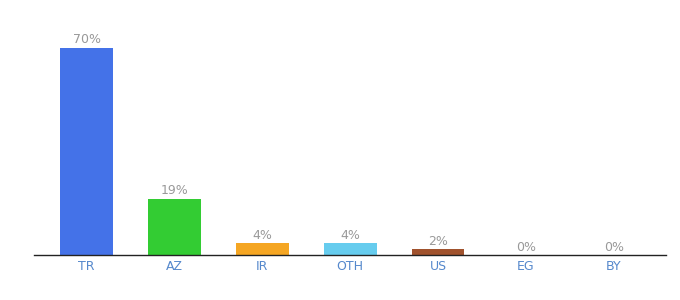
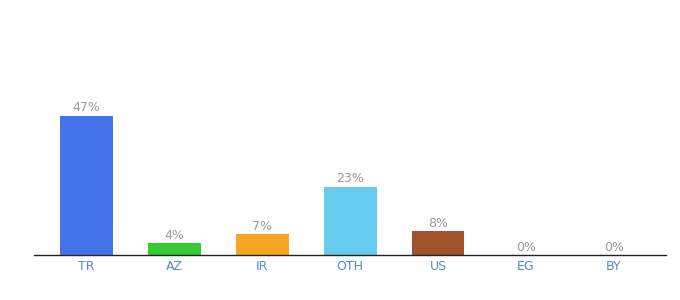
TR: 70% -> 47%
AZ: 19% -> 4%
IR: 4% -> 7%
OTH: 4% -> 23%
US: 2% -> 8%
